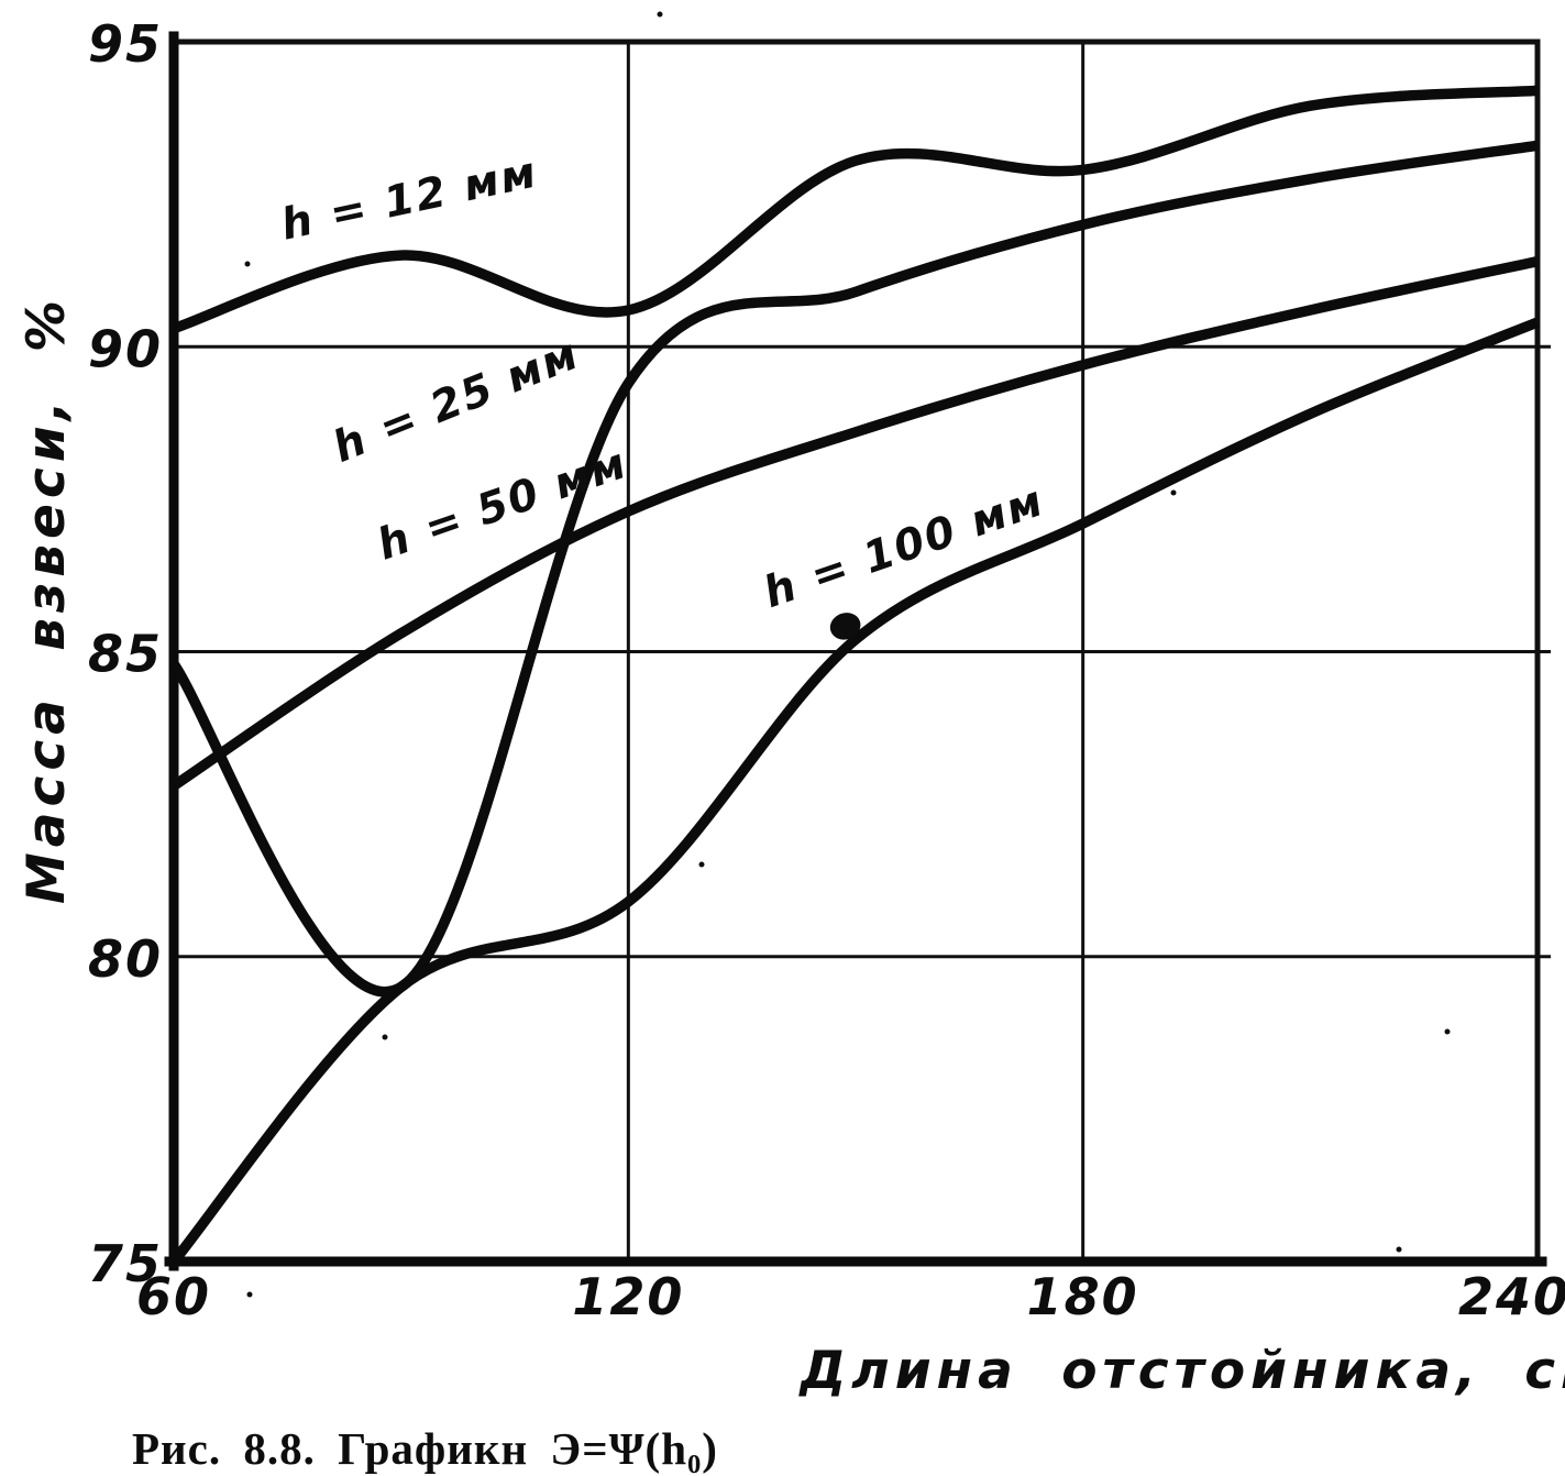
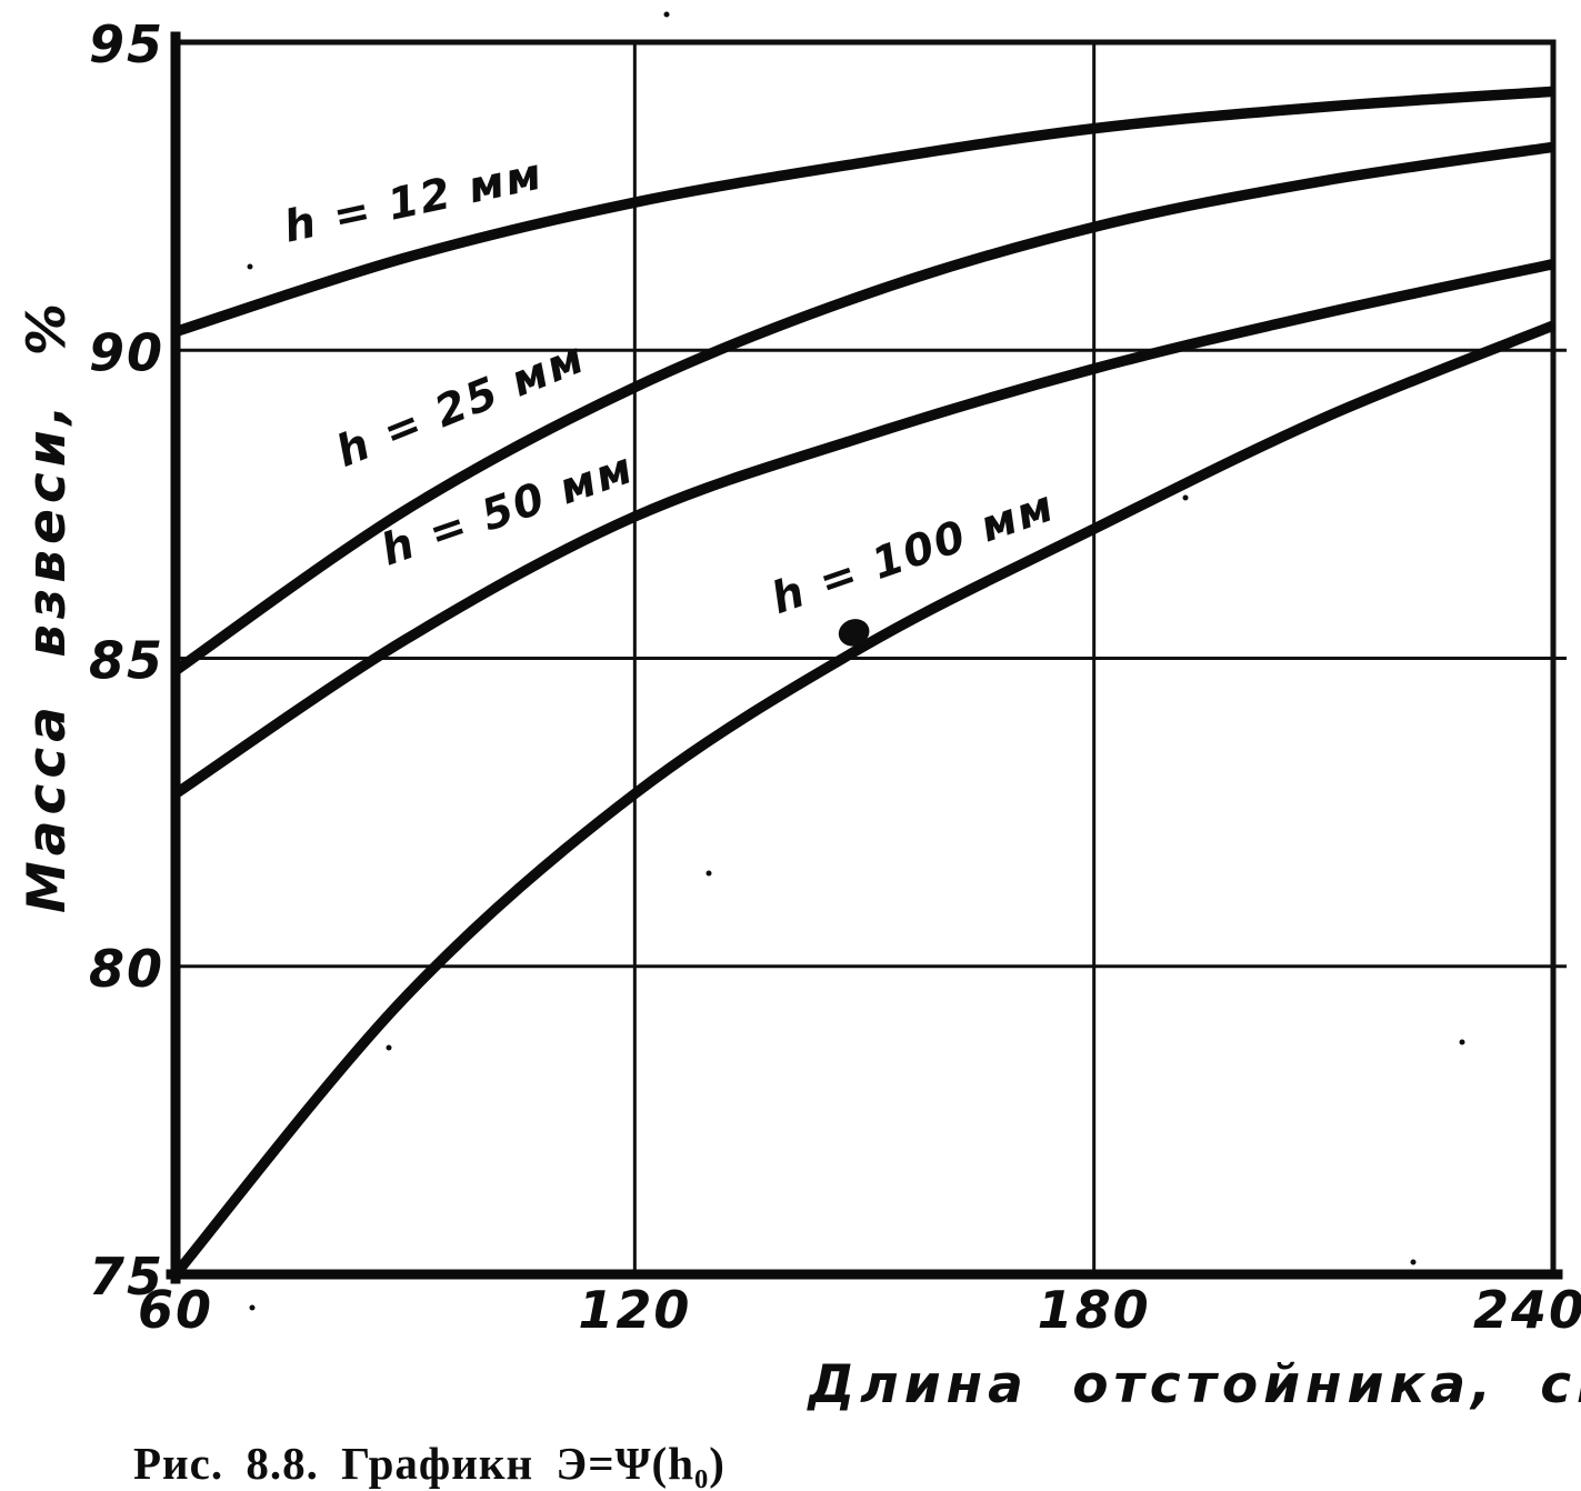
h = 25 мм/90: 79.5 -> 87.4
h = 12 мм/120: 90.6 -> 92.4
h = 100 мм/120: 80.9 -> 82.8
h = 12 мм/180: 92.9 -> 93.6
